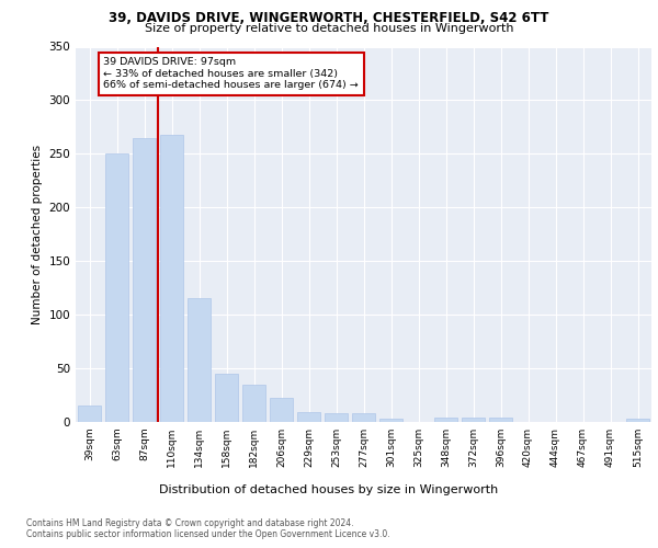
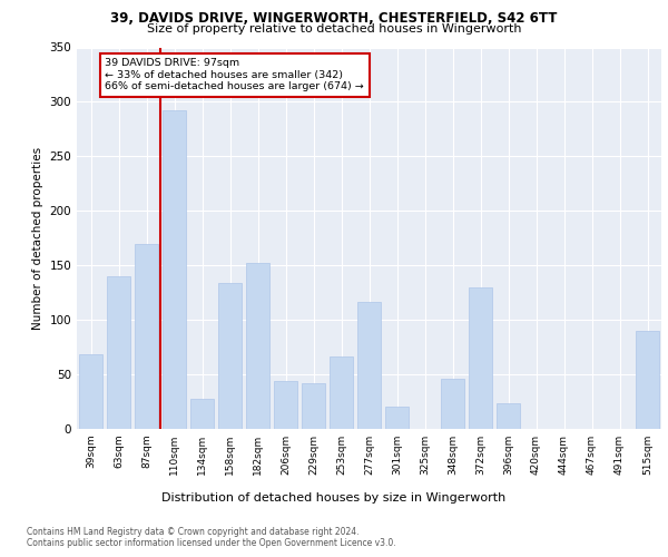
39sqm: 15 -> 68
63sqm: 250 -> 140
87sqm: 265 -> 170
110sqm: 268 -> 292
134sqm: 115 -> 28
158sqm: 45 -> 134
182sqm: 35 -> 152
206sqm: 22 -> 44
229sqm: 9 -> 42
253sqm: 8 -> 66
277sqm: 8 -> 116
301sqm: 3 -> 20
348sqm: 4 -> 46
372sqm: 4 -> 130
396sqm: 4 -> 24
515sqm: 3 -> 90
